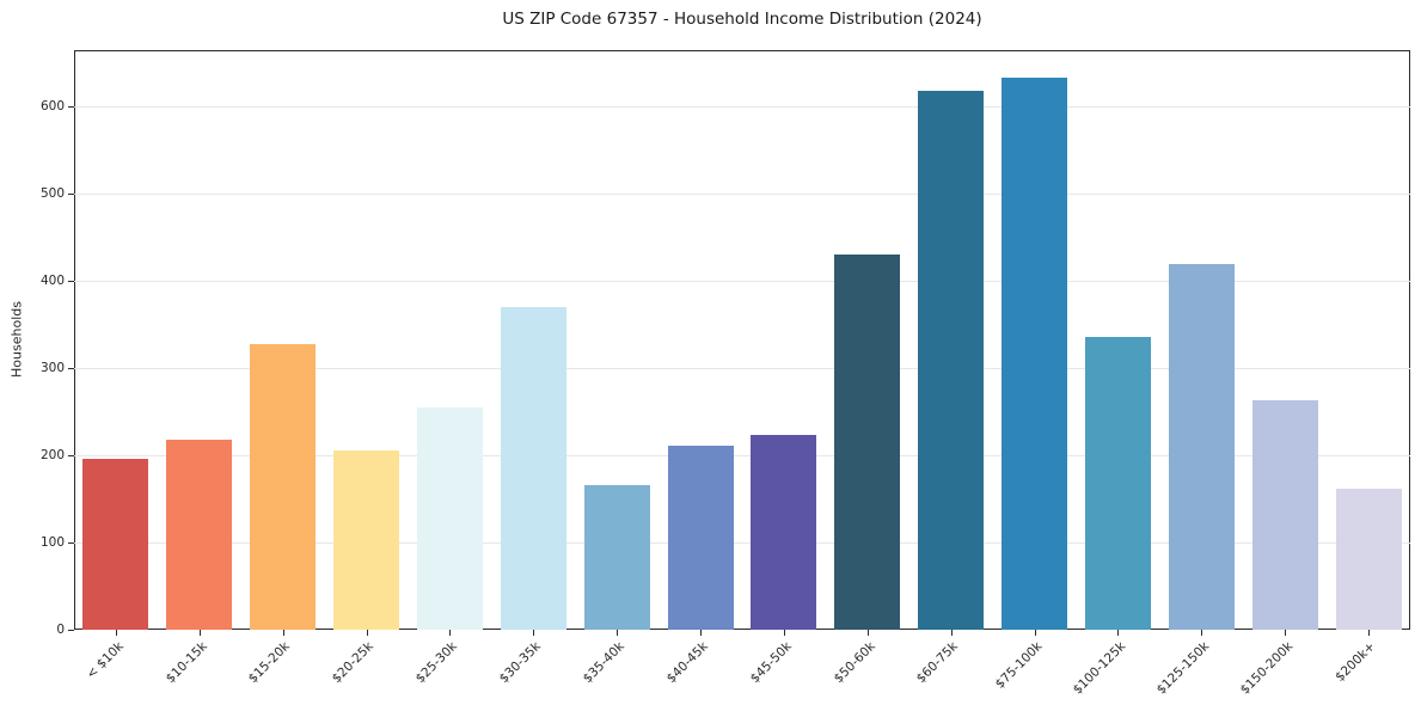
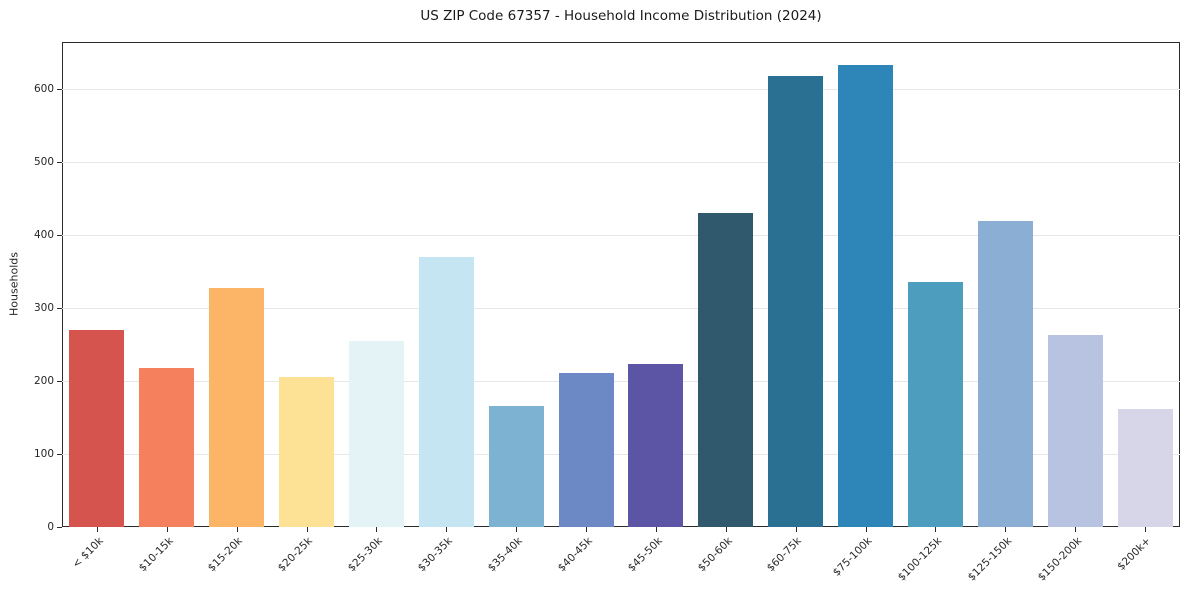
< $10k: 200 -> 270
